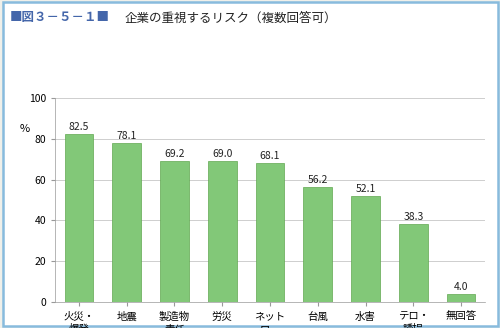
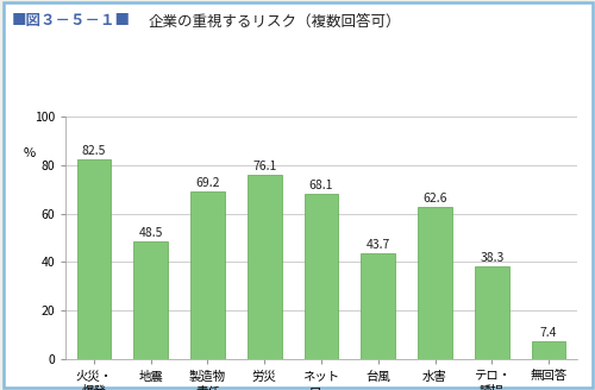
地震: 78.1 -> 48.5
労災: 69.0 -> 76.1
台風: 56.2 -> 43.7
水害: 52.1 -> 62.6
無回答: 4.0 -> 7.4
